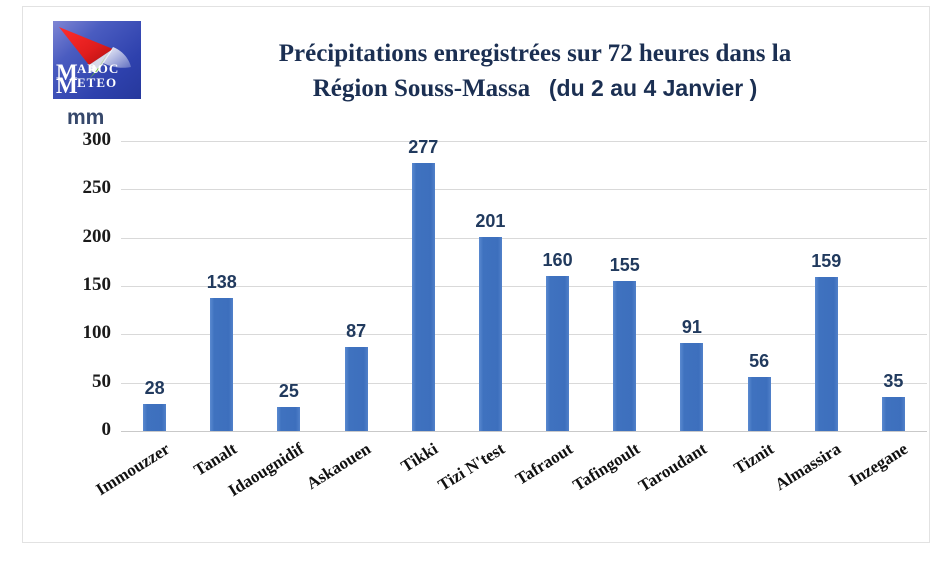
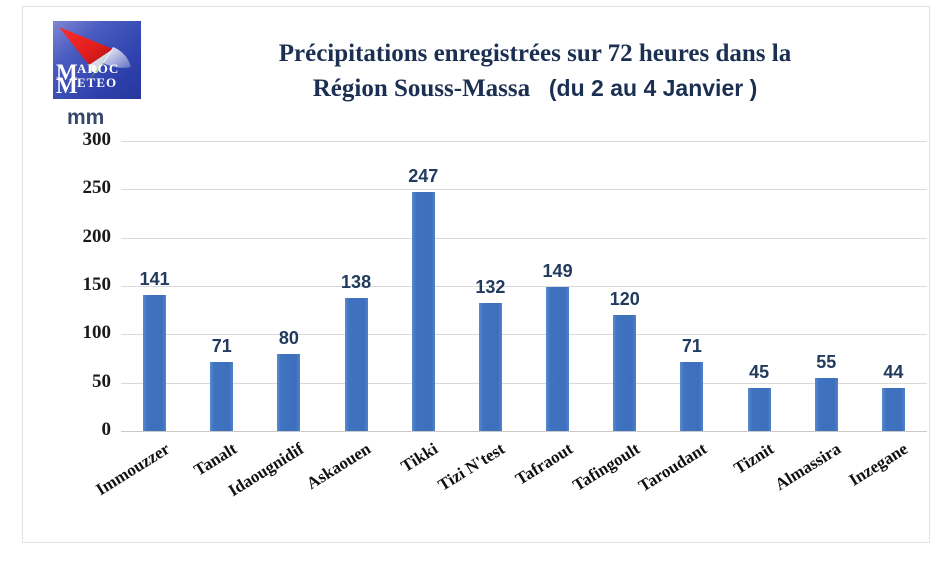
Immouzzer: 28 -> 141
Tanalt: 138 -> 71
Idaougnidif: 25 -> 80
Askaouen: 87 -> 138
Tikki: 277 -> 247
Tizi N'test: 201 -> 132
Tafraout: 160 -> 149
Tafingoult: 155 -> 120
Taroudant: 91 -> 71
Tiznit: 56 -> 45
Almassira: 159 -> 55
Inzegane: 35 -> 44
